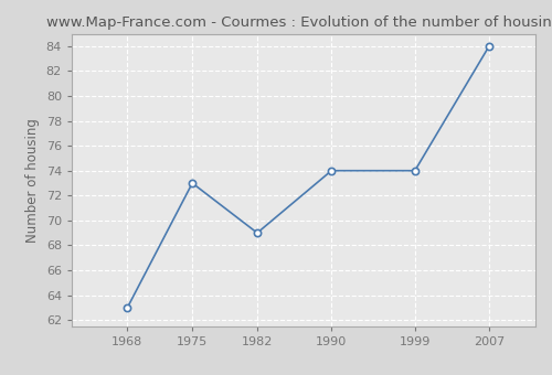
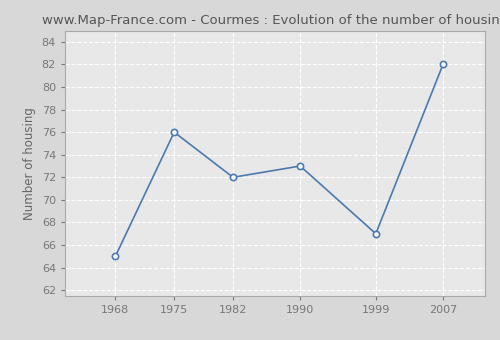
1968: 63 -> 65
1975: 73 -> 76
1982: 69 -> 72
1990: 74 -> 73
1999: 74 -> 67
2007: 84 -> 82
